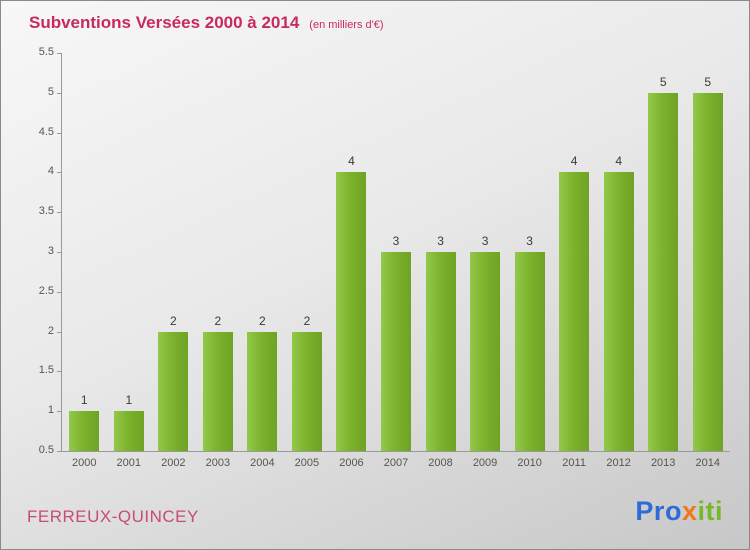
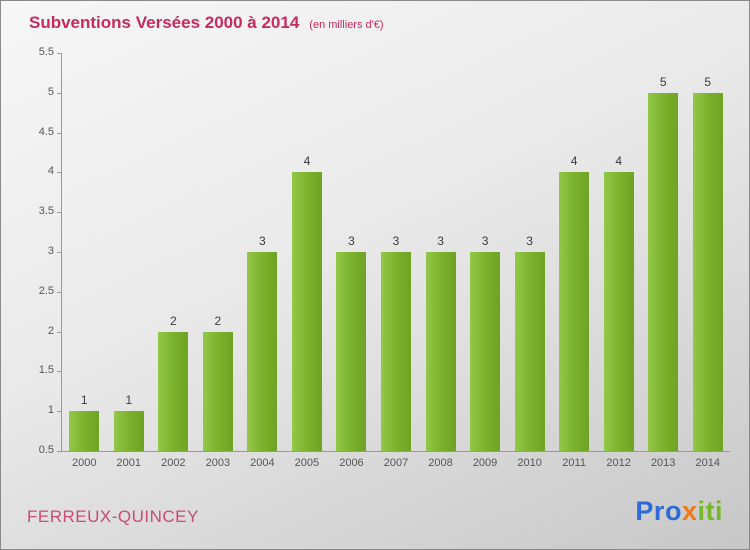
2004: 2 -> 3
2005: 2 -> 4
2006: 4 -> 3
